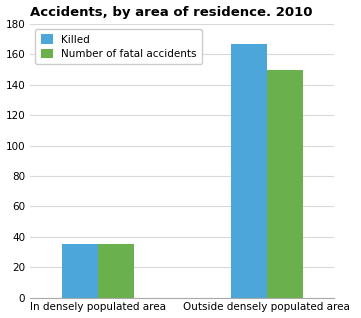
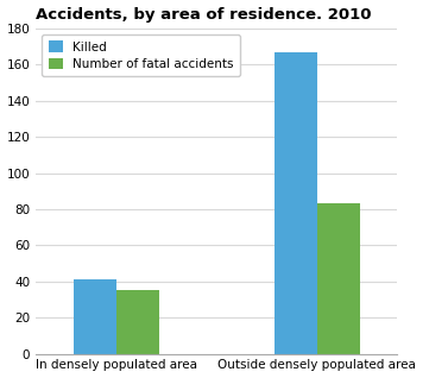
Killed/In densely populated area: 35 -> 41
Number of fatal accidents/Outside densely populated area: 150 -> 83
